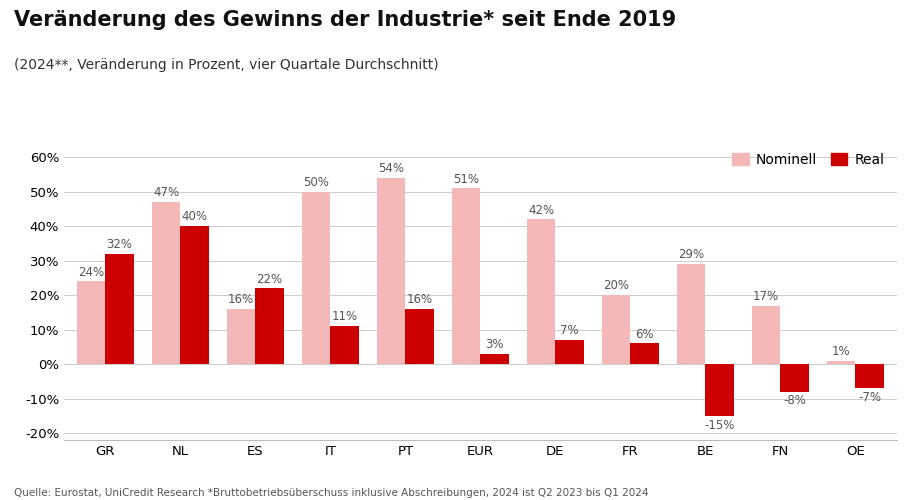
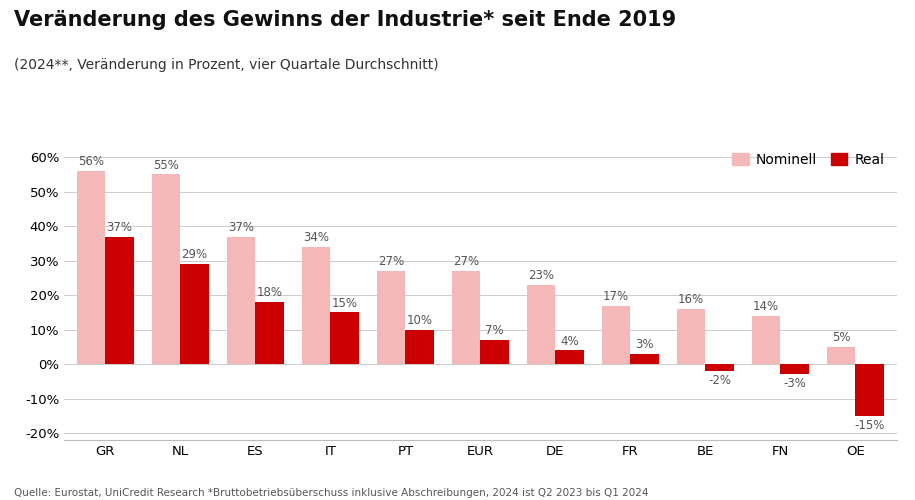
Nominell/GR: 24% -> 56%
Real/GR: 32% -> 37%
Nominell/NL: 47% -> 55%
Real/NL: 40% -> 29%
Nominell/ES: 16% -> 37%
Real/ES: 22% -> 18%
Nominell/IT: 50% -> 34%
Real/IT: 11% -> 15%
Nominell/PT: 54% -> 27%
Real/PT: 16% -> 10%
Nominell/EUR: 51% -> 27%
Real/EUR: 3% -> 7%
Nominell/DE: 42% -> 23%
Real/DE: 7% -> 4%
Nominell/FR: 20% -> 17%
Real/FR: 6% -> 3%
Nominell/BE: 29% -> 16%
Real/BE: -15% -> -2%
Nominell/FN: 17% -> 14%
Real/FN: -8% -> -3%
Nominell/OE: 1% -> 5%
Real/OE: -7% -> -15%
